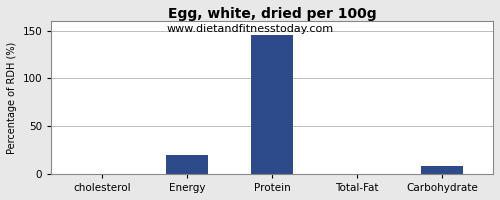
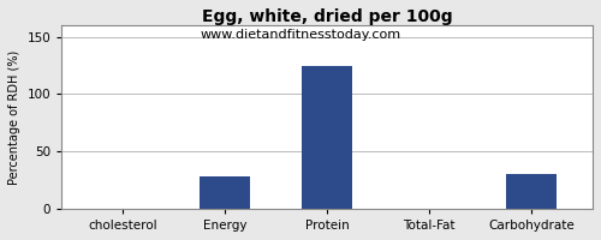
Energy: 20 -> 28
Protein: 145 -> 124
Carbohydrate: 8 -> 30
